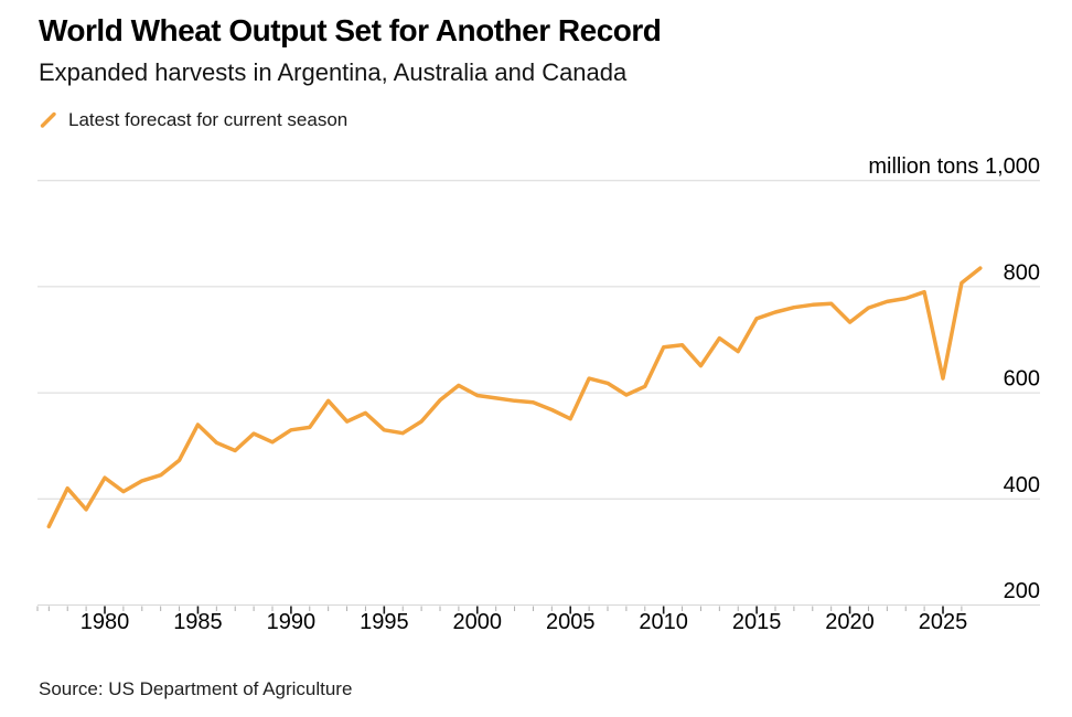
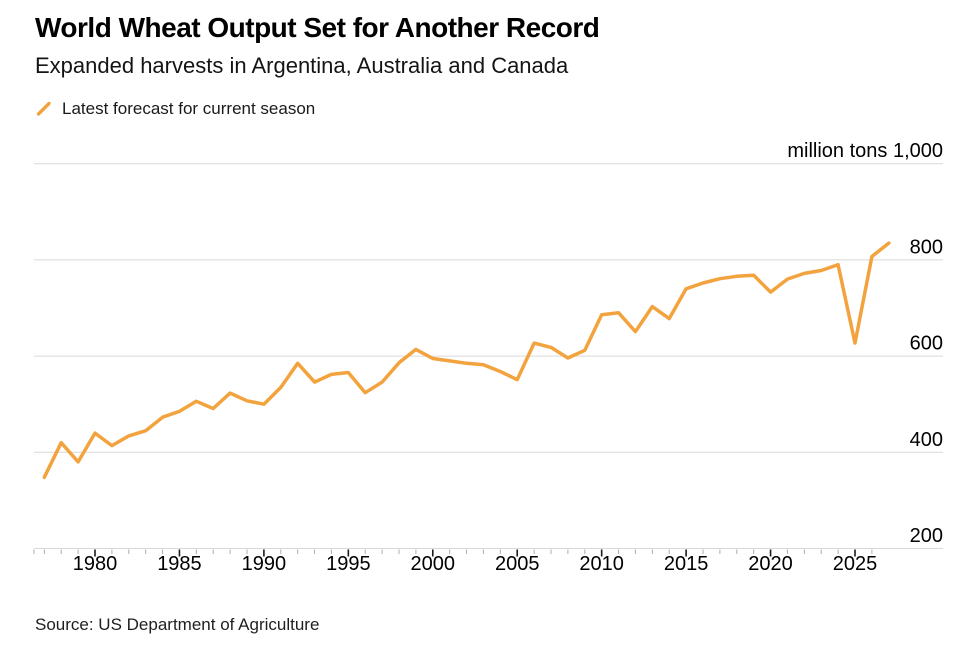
1985: 540 -> 480
1990: 530 -> 500
1995: 530 -> 570
